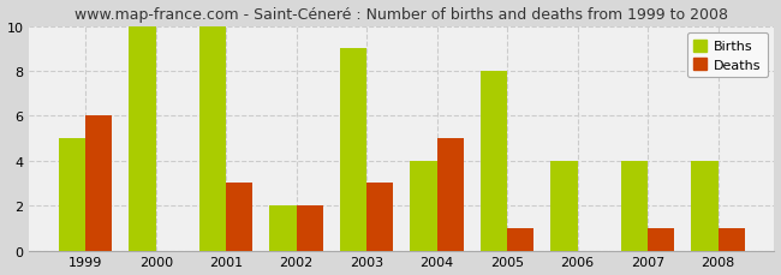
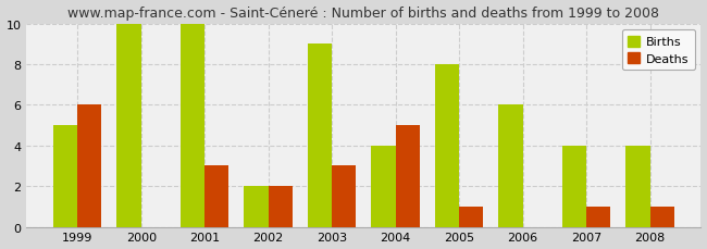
Births/2006: 4 -> 6
